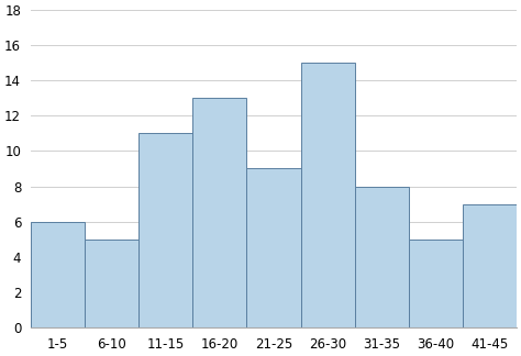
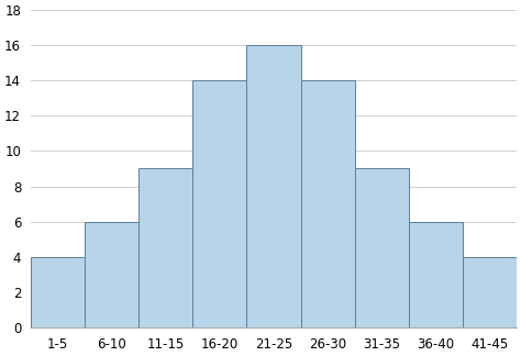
1-5: 6 -> 4
6-10: 5 -> 6
11-15: 11 -> 9
16-20: 13 -> 14
21-25: 9 -> 16
26-30: 15 -> 14
31-35: 8 -> 9
36-40: 5 -> 6
41-45: 7 -> 4
